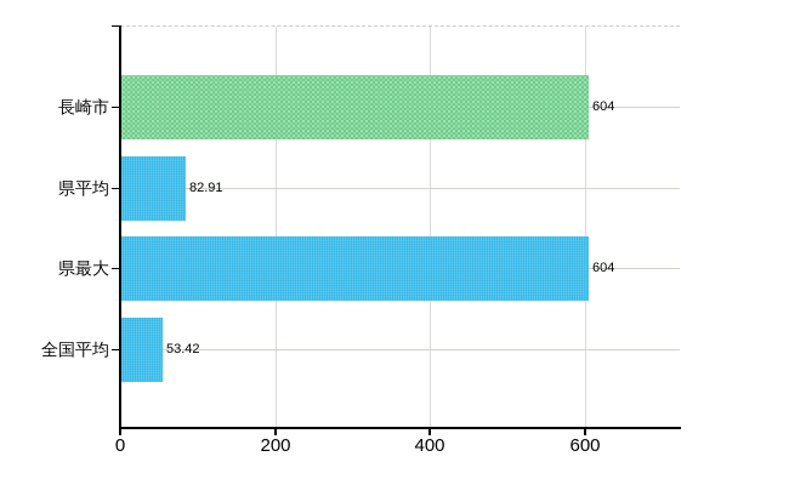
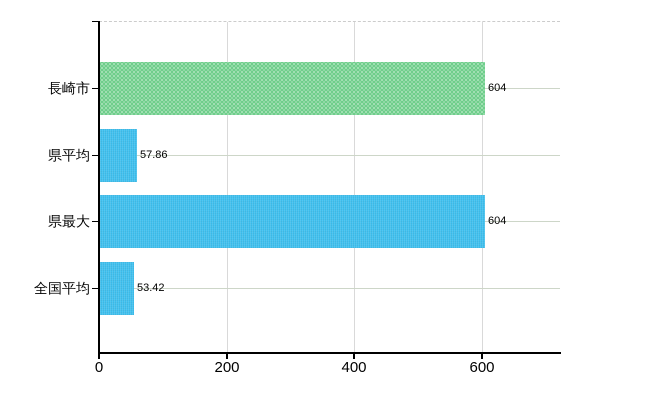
県平均: 82.91 -> 57.86
